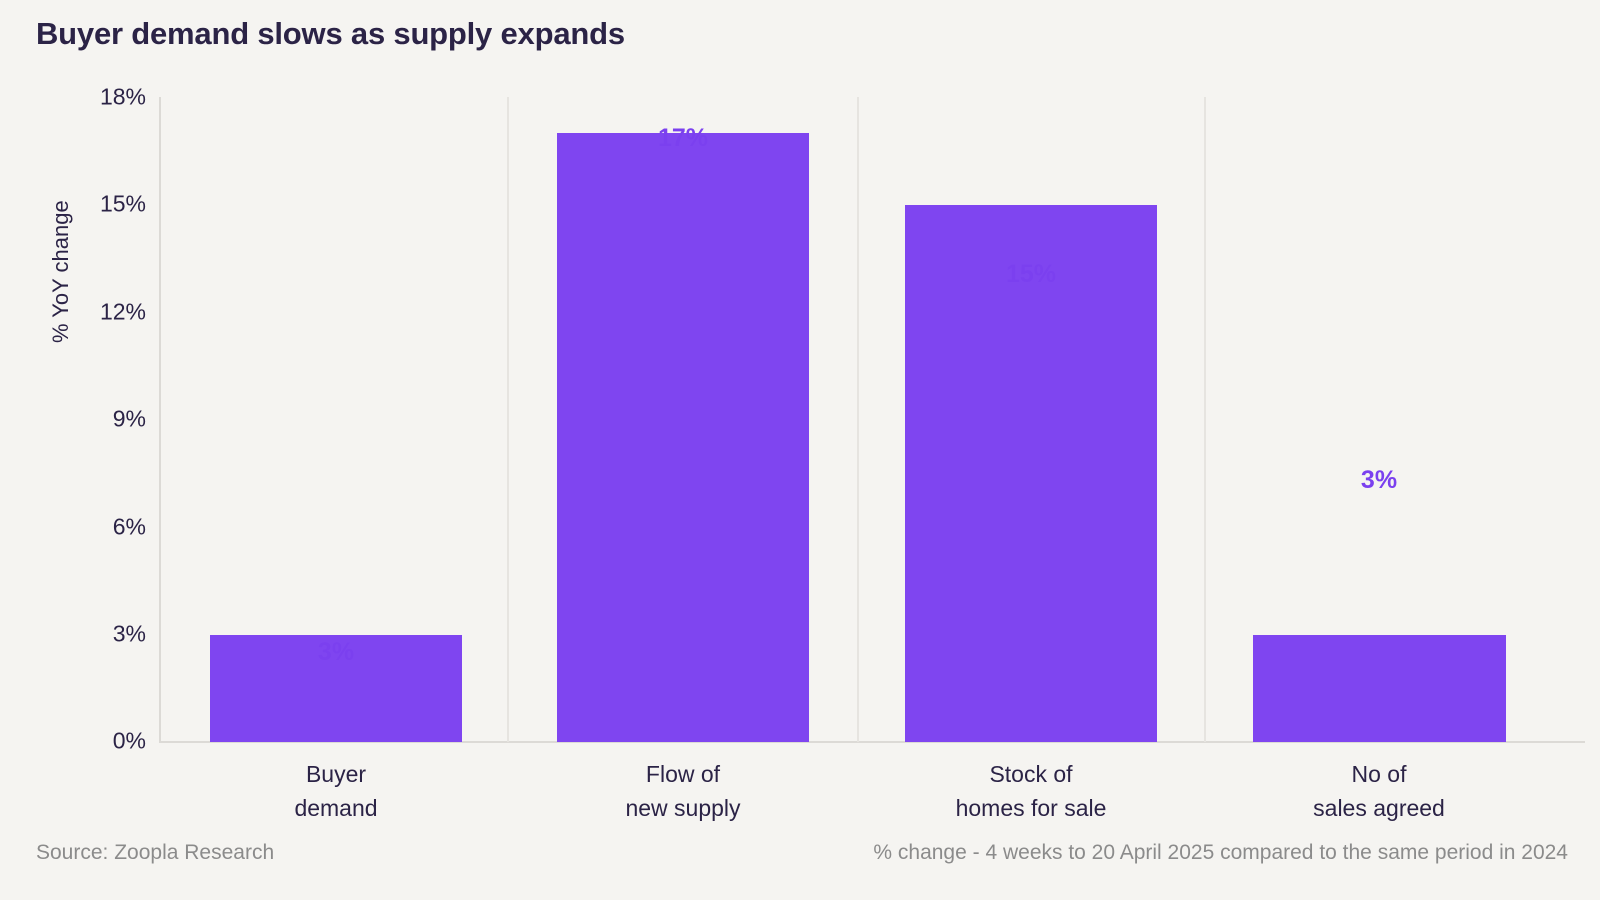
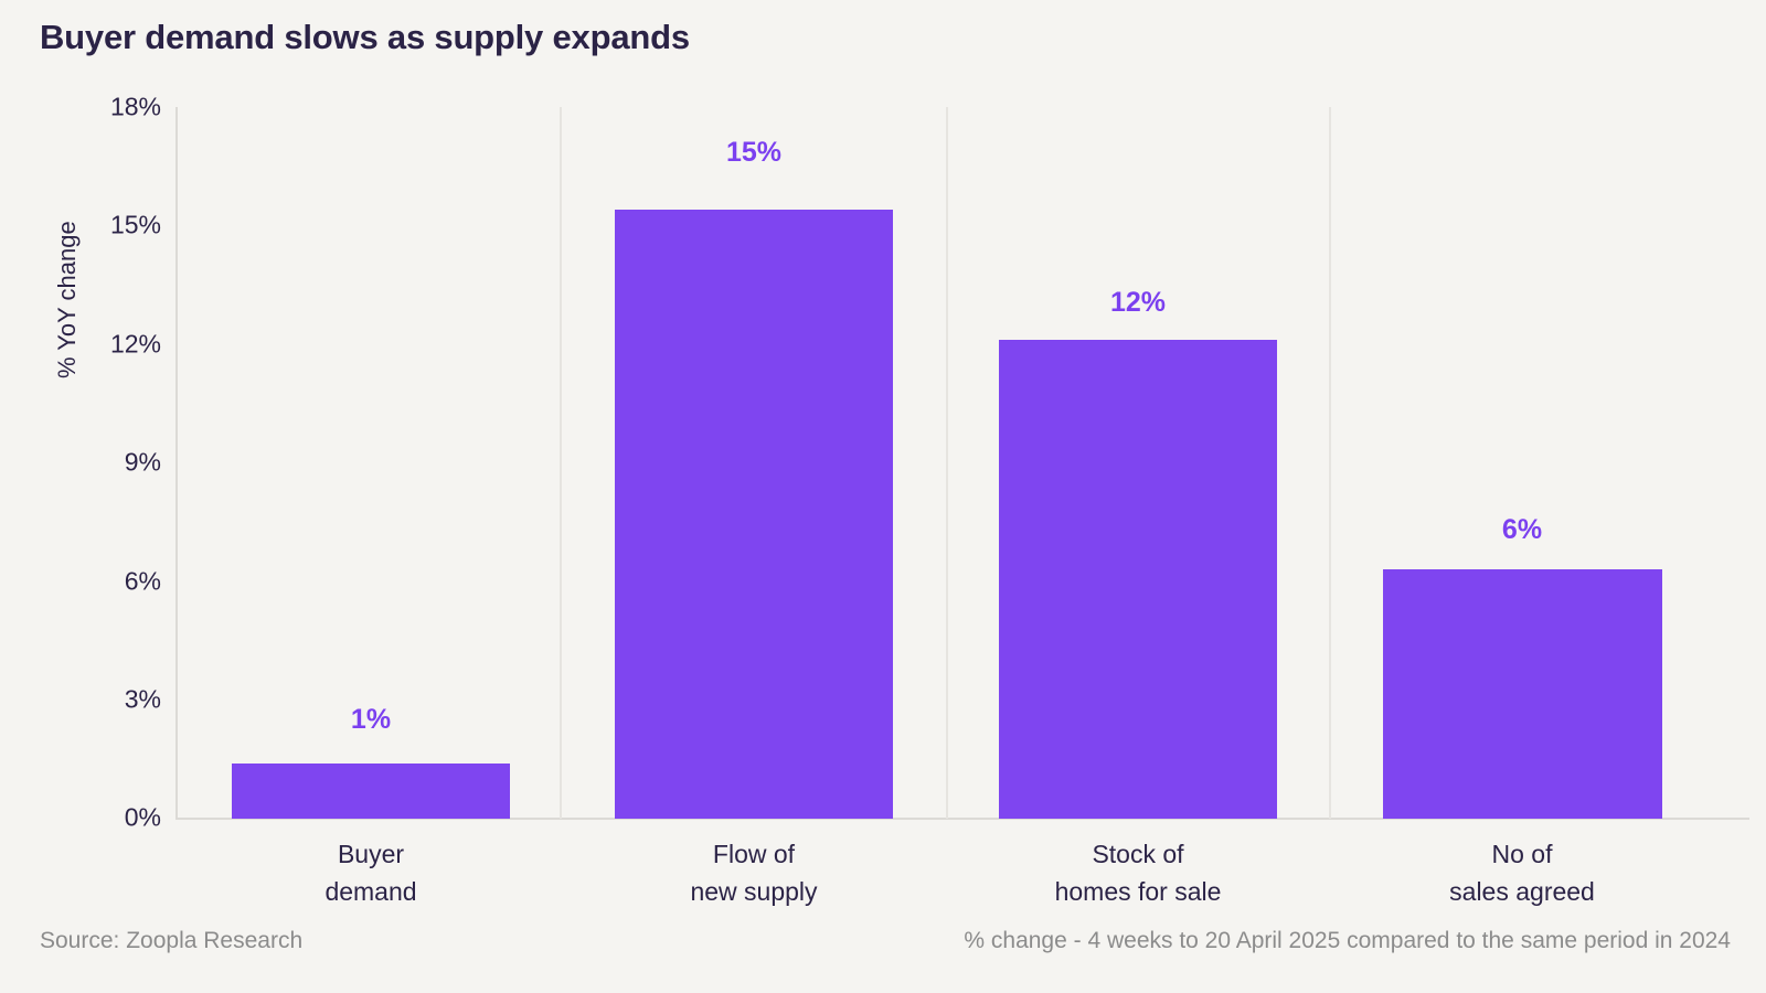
Buyer demand: 3% -> 1%
Flow of new supply: 17% -> 15%
Stock of homes for sale: 15% -> 12%
No of sales agreed: 3% -> 6%
